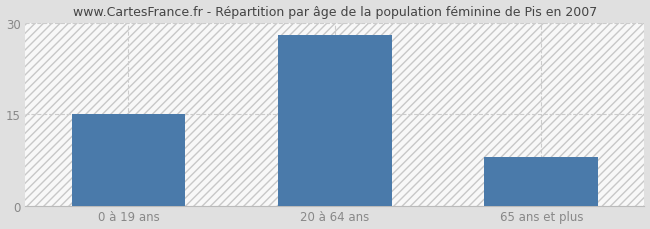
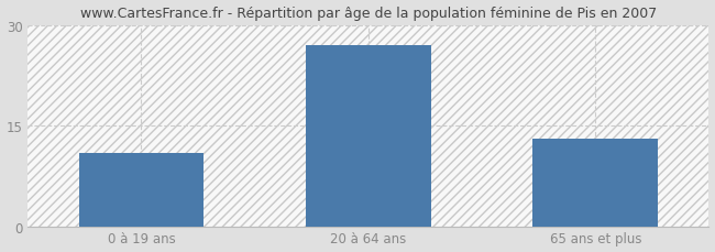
0 à 19 ans: 15 -> 11
20 à 64 ans: 28 -> 27
65 ans et plus: 8 -> 13
